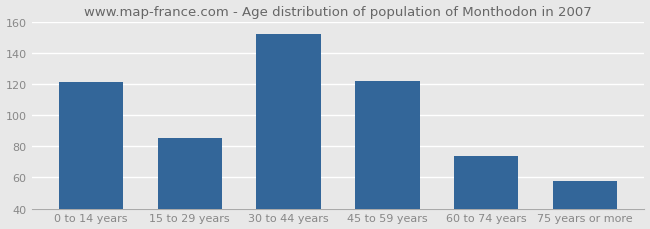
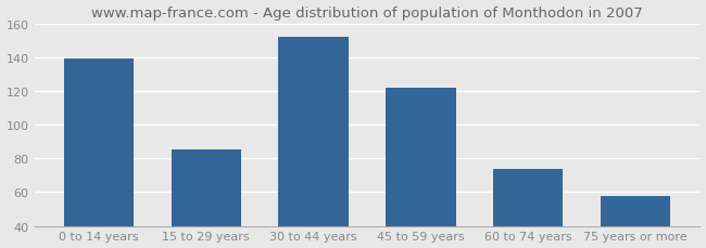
0 to 14 years: 121 -> 139
